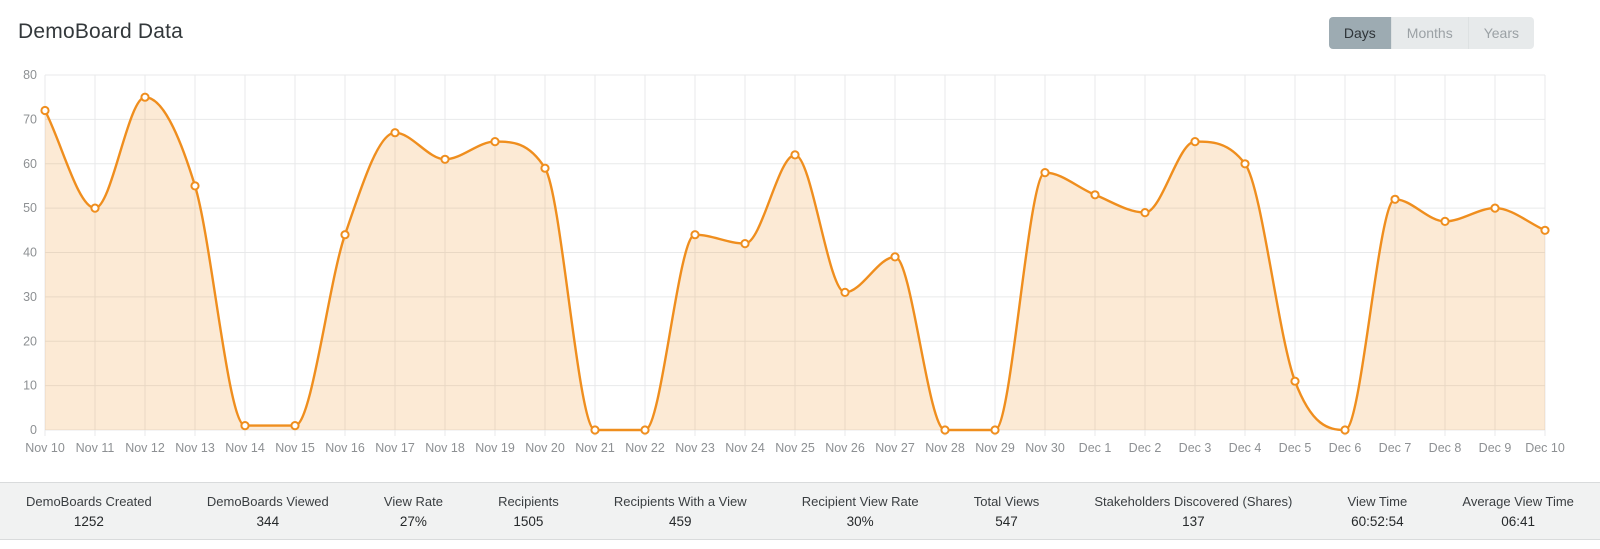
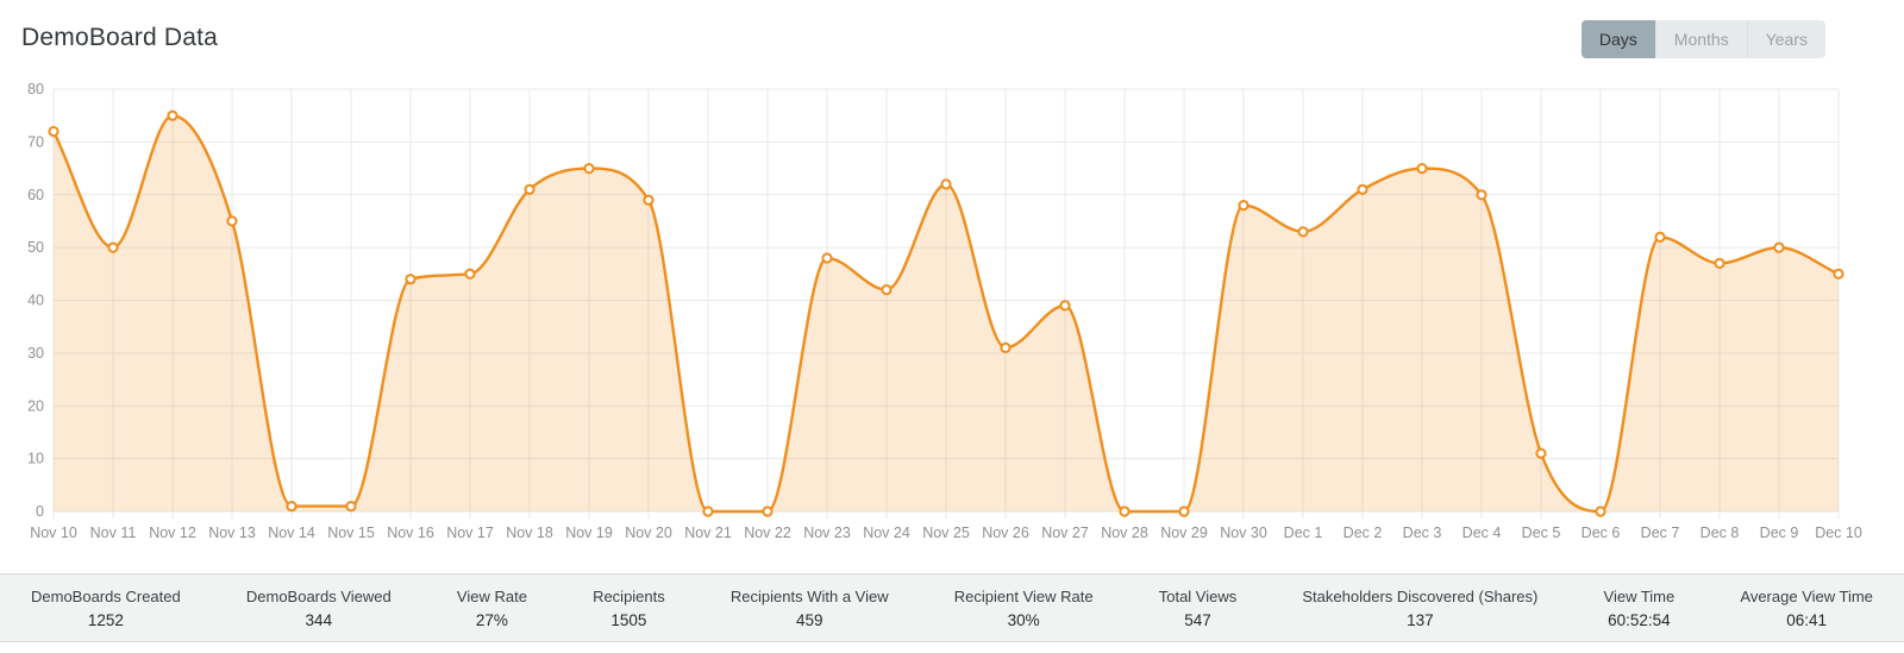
Nov 17: 67 -> 45
Nov 23: 44 -> 48
Dec 2: 49 -> 61
